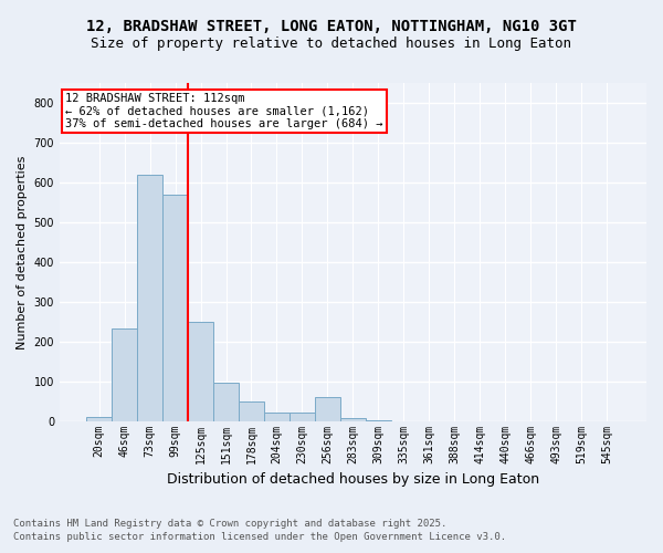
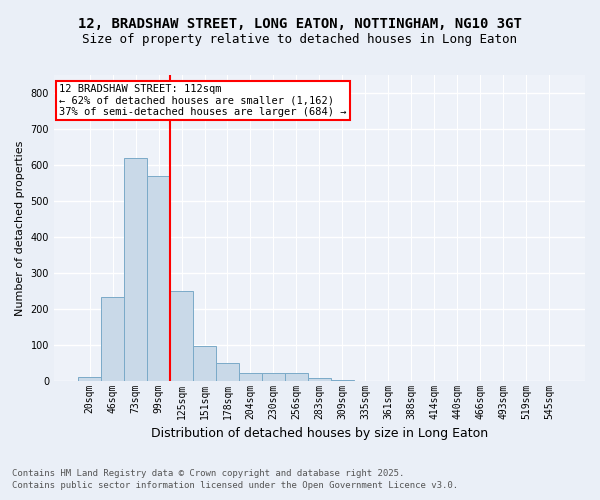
256sqm: 60 -> 22
